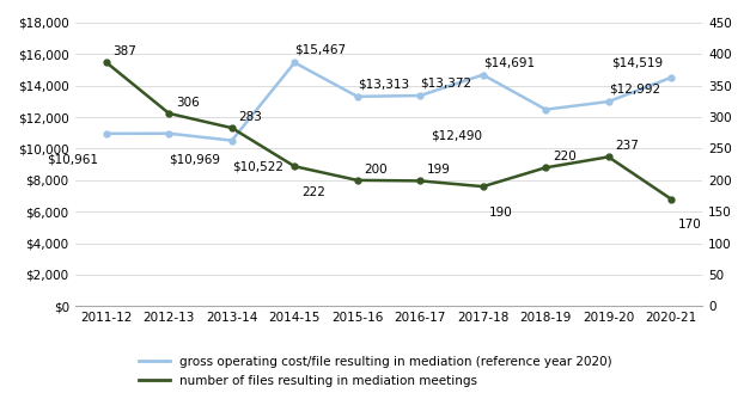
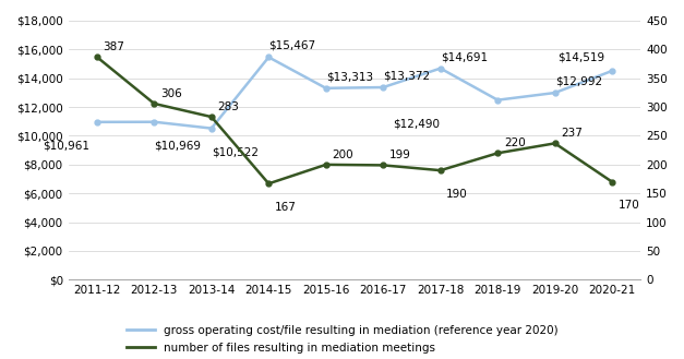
number of files resulting in mediation meetings/2014-15: 222 -> 167
